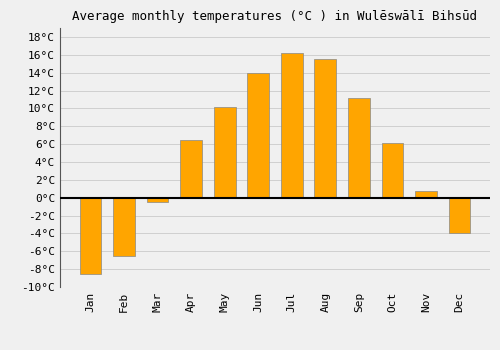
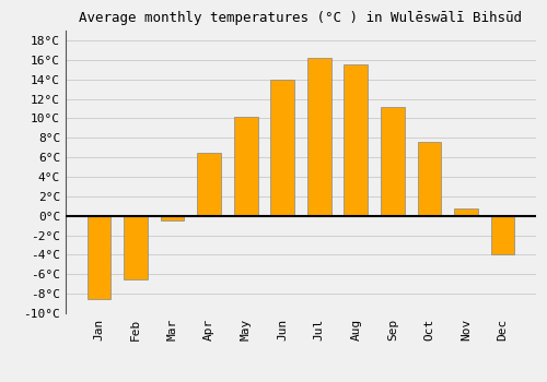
Oct: 6.1°C -> 7.6°C
